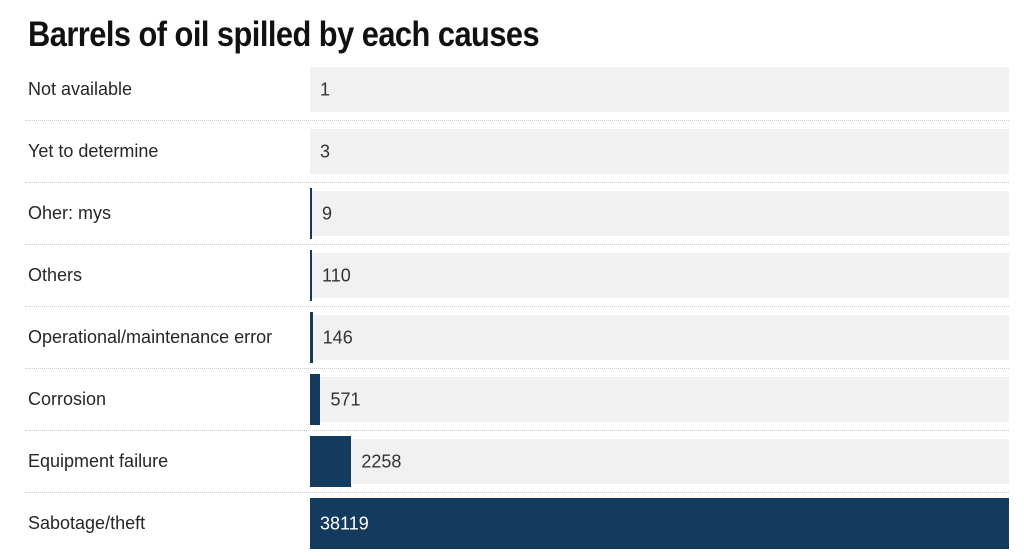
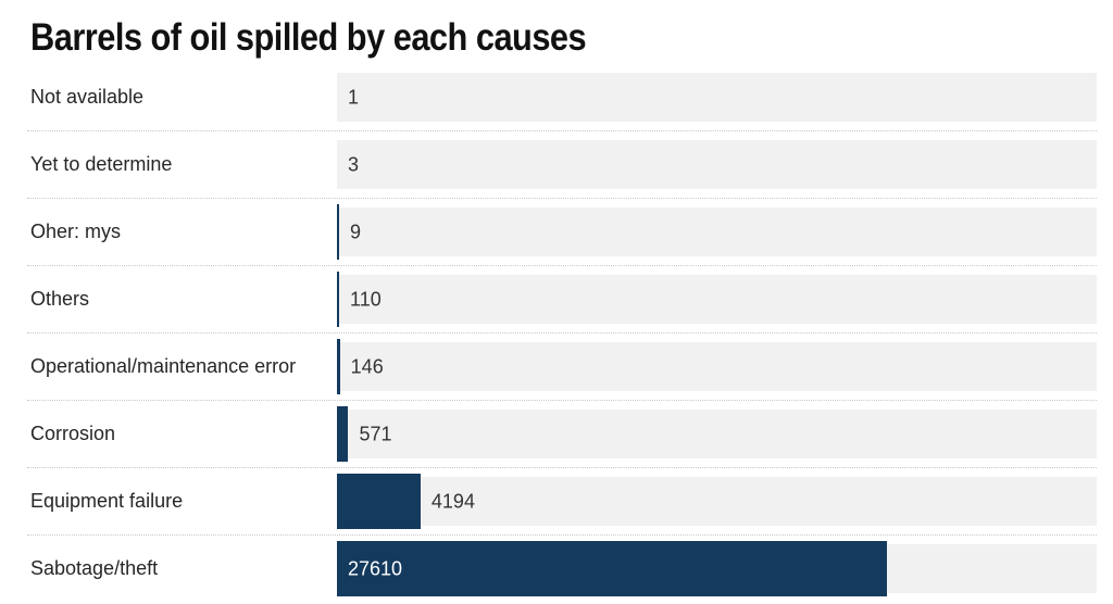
Equipment failure: 2258 -> 4194
Sabotage/theft: 38119 -> 27610
